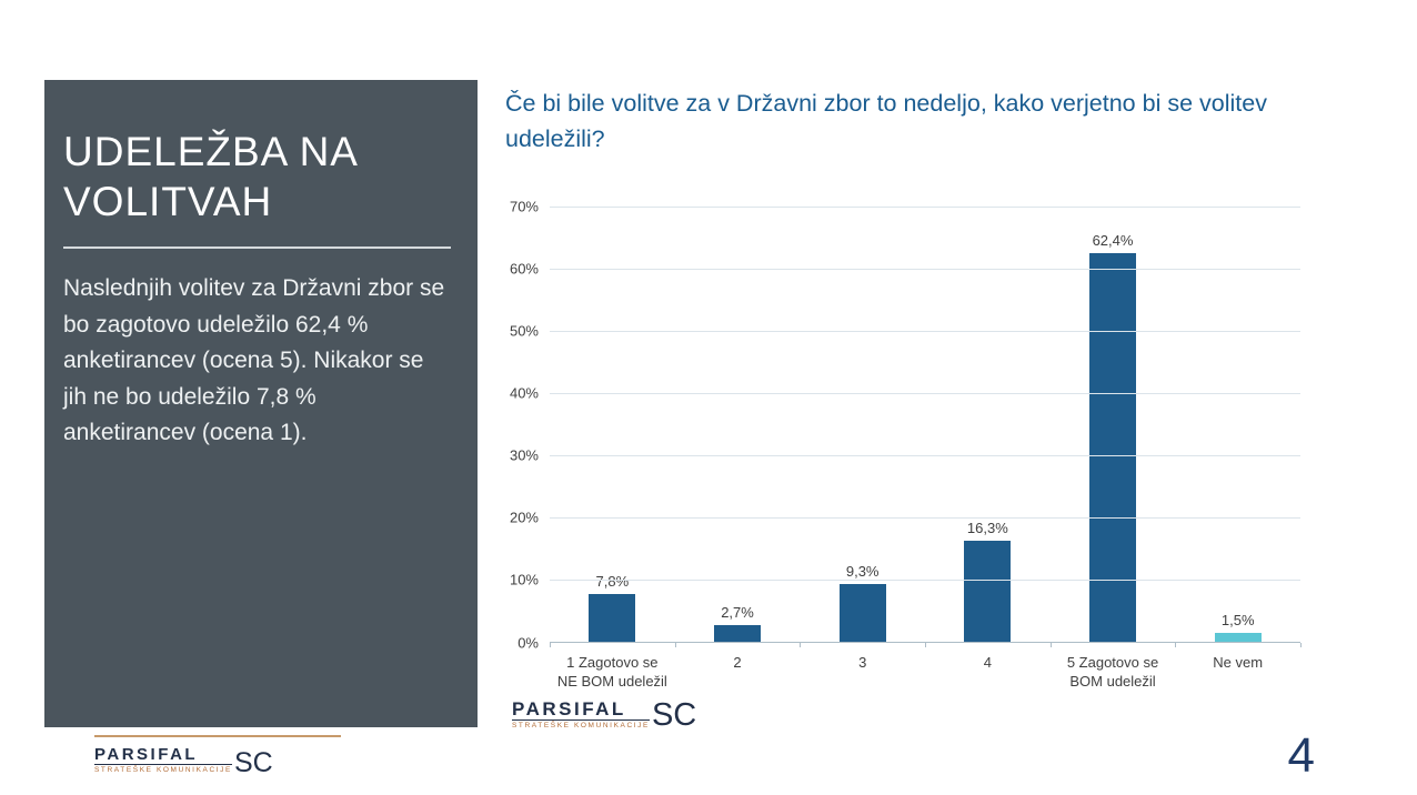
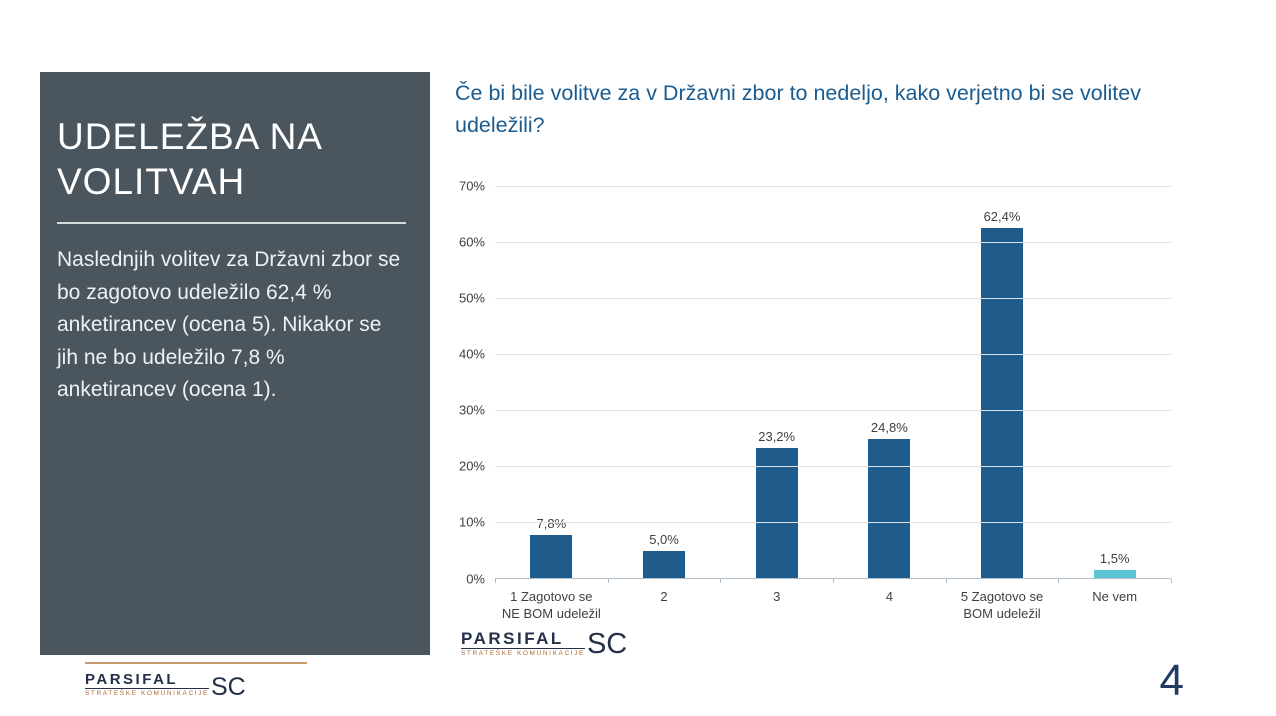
2: 2,7% -> 5,0%
3: 9,3% -> 23,2%
4: 16,3% -> 24,8%
